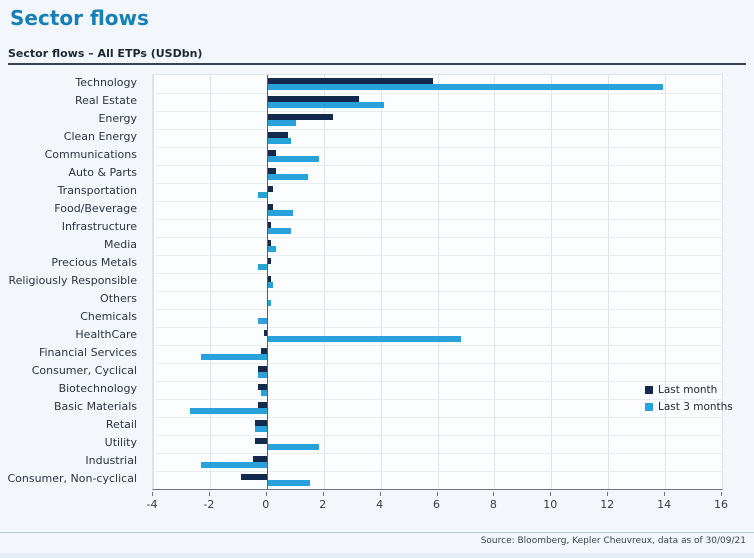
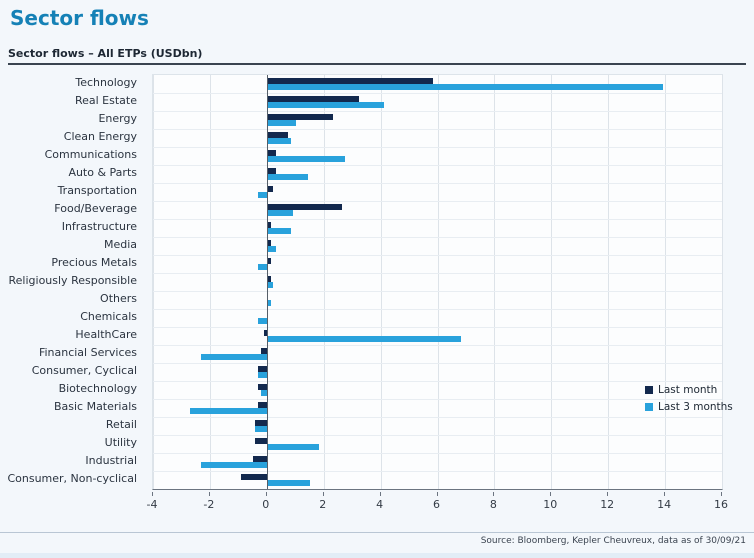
Last 3 months/Communications: 1.8 -> 2.7
Last month/Food/Beverage: 0.2 -> 2.6
